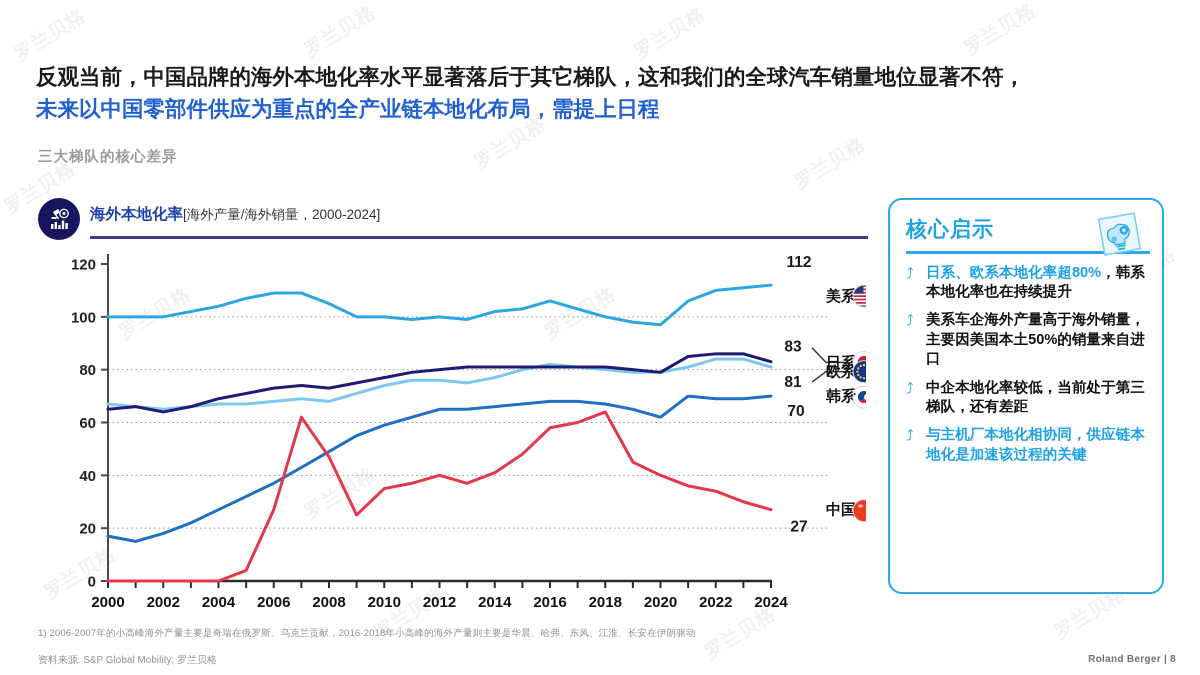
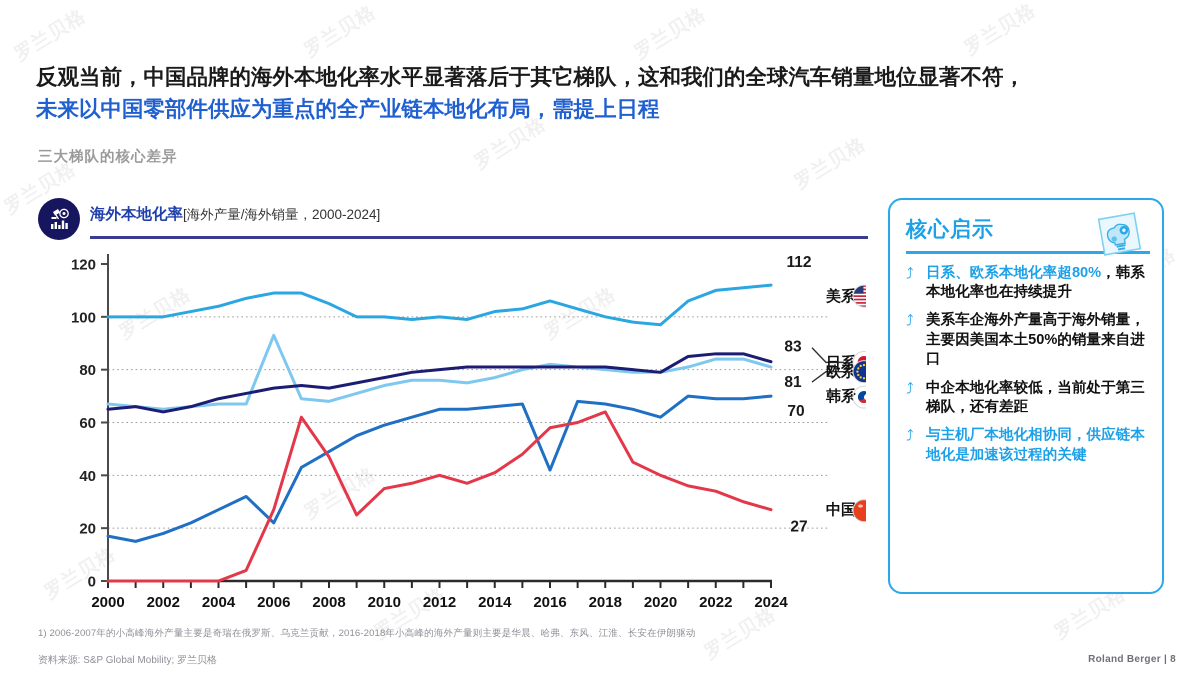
欧系/2006: 68 -> 93
韩系/2006: 37 -> 22
韩系/2016: 68 -> 42
